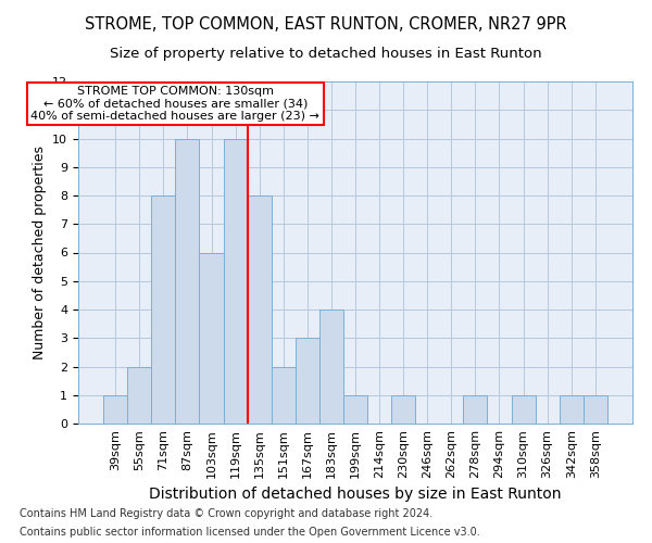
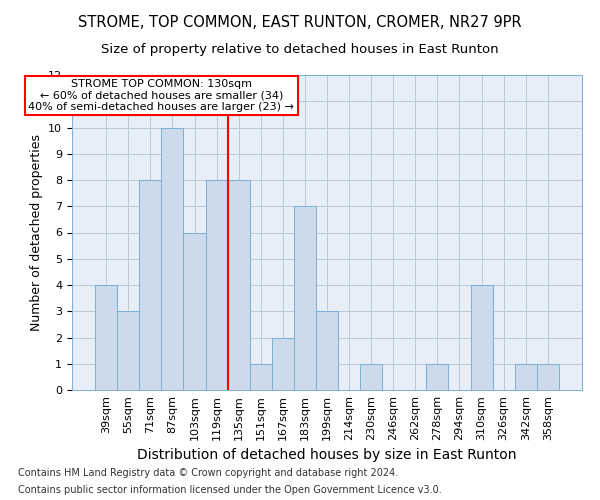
39sqm: 1 -> 4
55sqm: 2 -> 3
119sqm: 10 -> 8
151sqm: 2 -> 1
167sqm: 3 -> 2
183sqm: 4 -> 7
199sqm: 1 -> 3
310sqm: 1 -> 4
